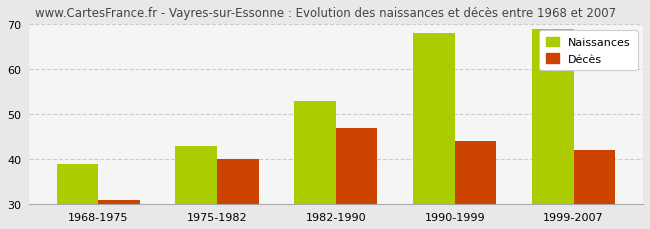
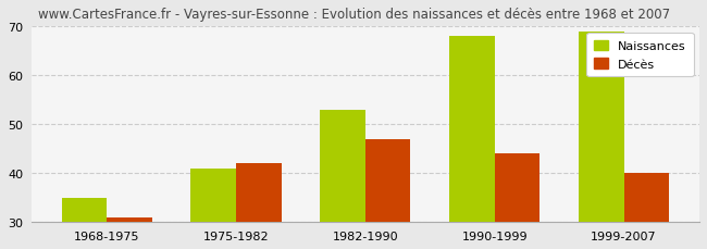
Naissances/1968-1975: 39 -> 35
Naissances/1975-1982: 43 -> 41
Décès/1975-1982: 40 -> 42
Décès/1999-2007: 42 -> 40
